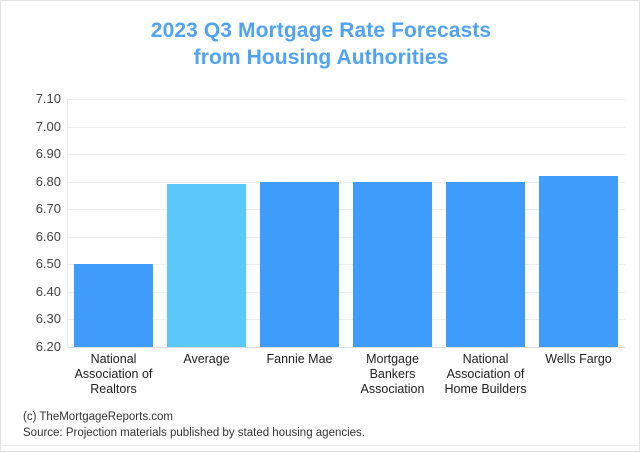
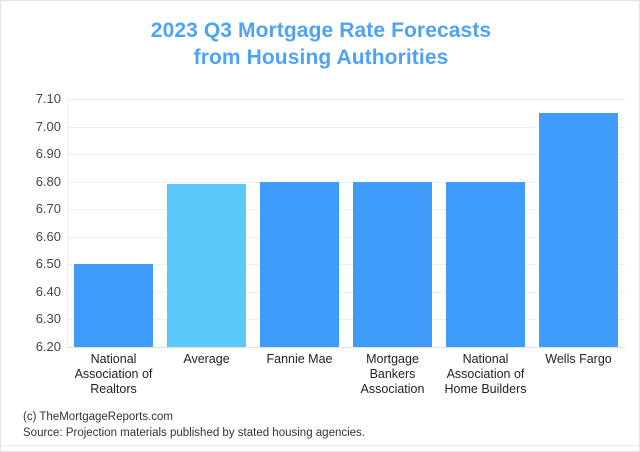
Wells Fargo: 6.82 -> 7.05
